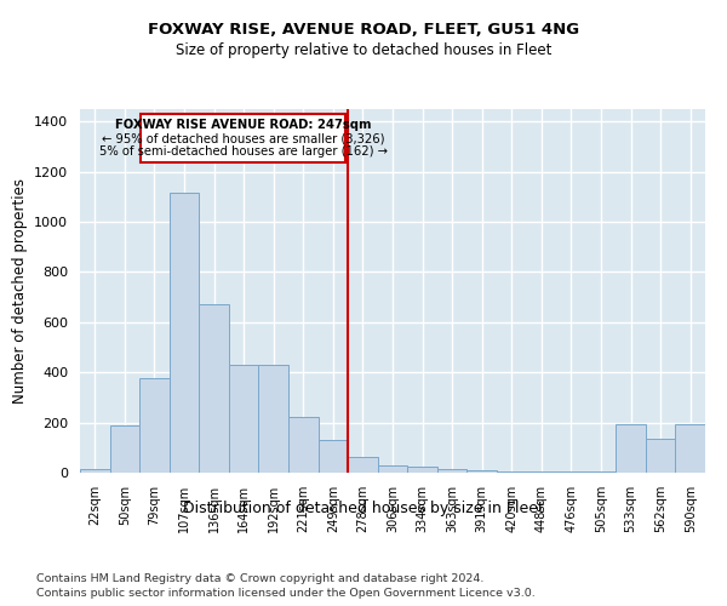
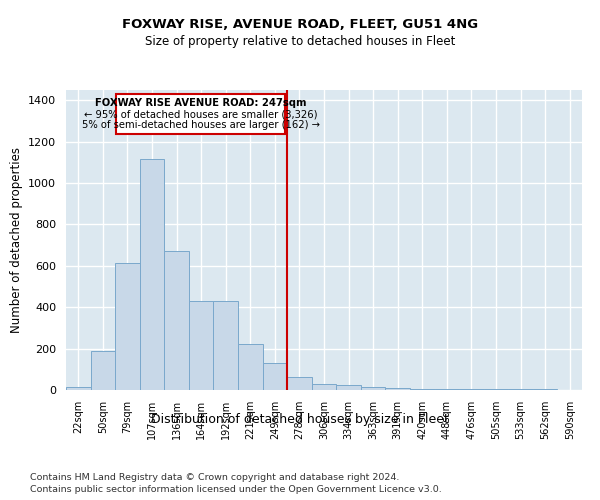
79sqm: 375 -> 615
533sqm: 195 -> 3
562sqm: 135 -> 3
590sqm: 195 -> 2
